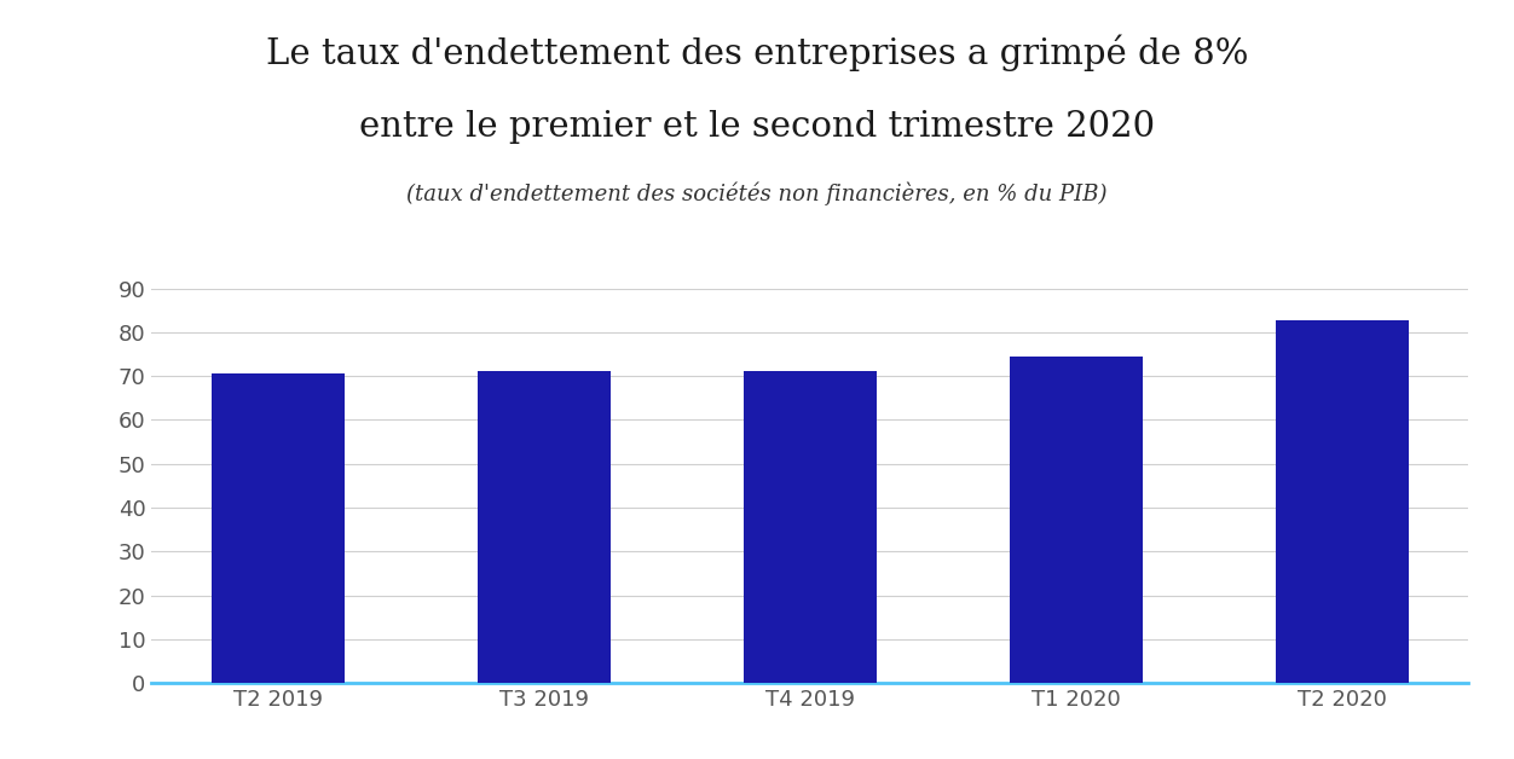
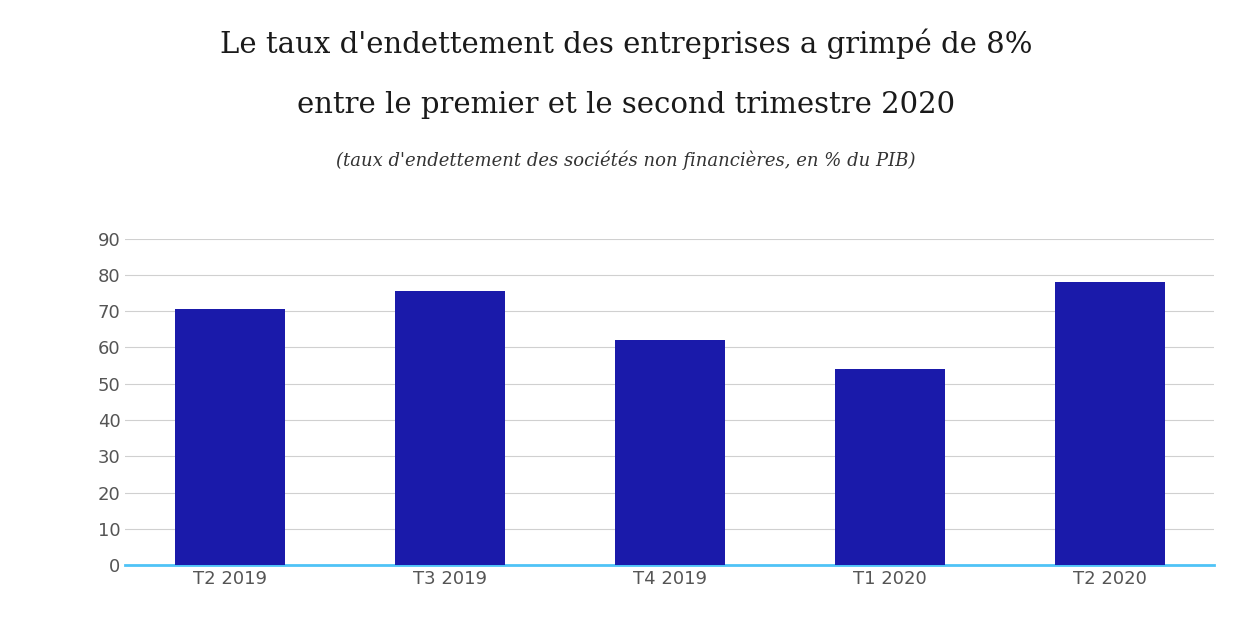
T3 2019: 71.2 -> 75.5
T4 2019: 71.2 -> 62.0
T1 2020: 74.5 -> 54.0
T2 2020: 82.8 -> 78.0
